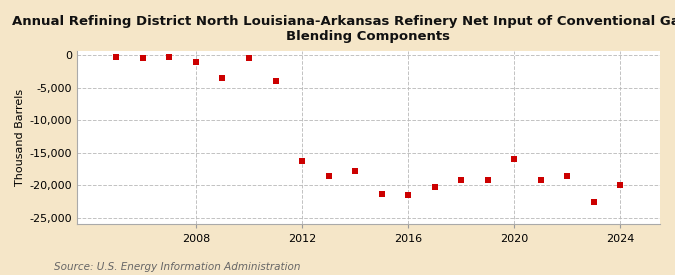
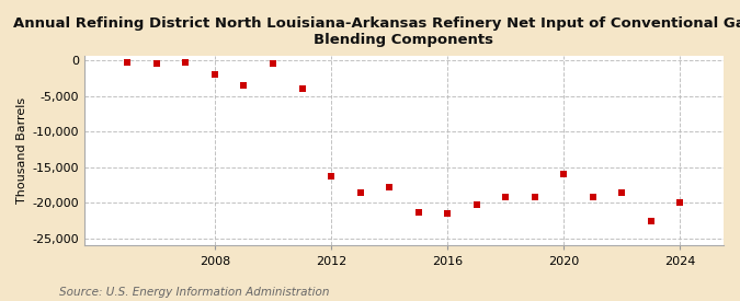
2008: -1,000 -> -2,000
